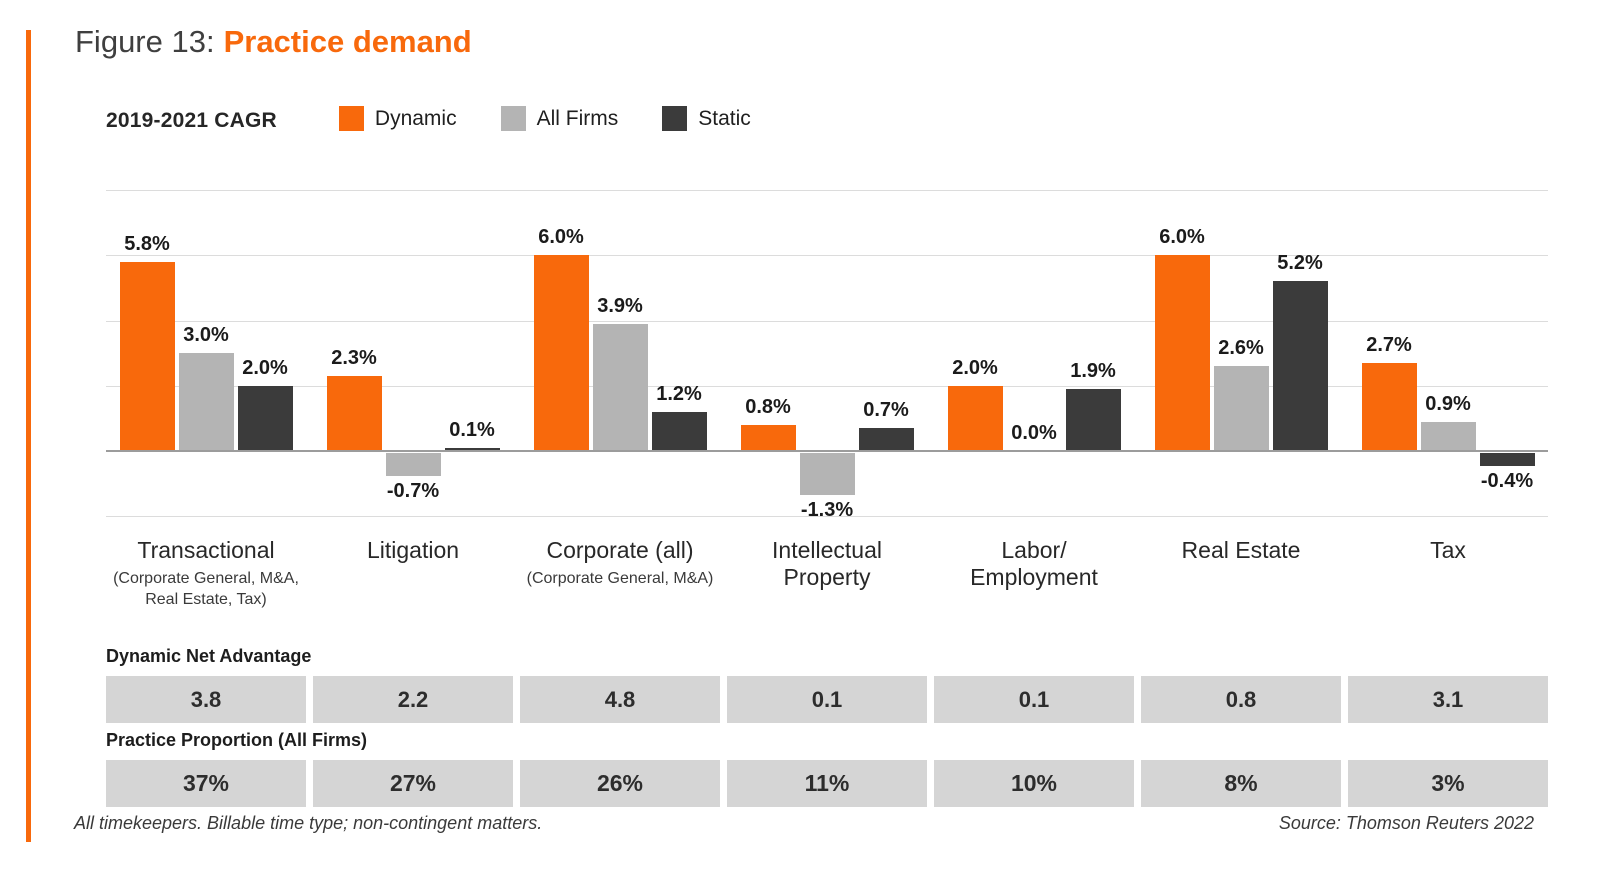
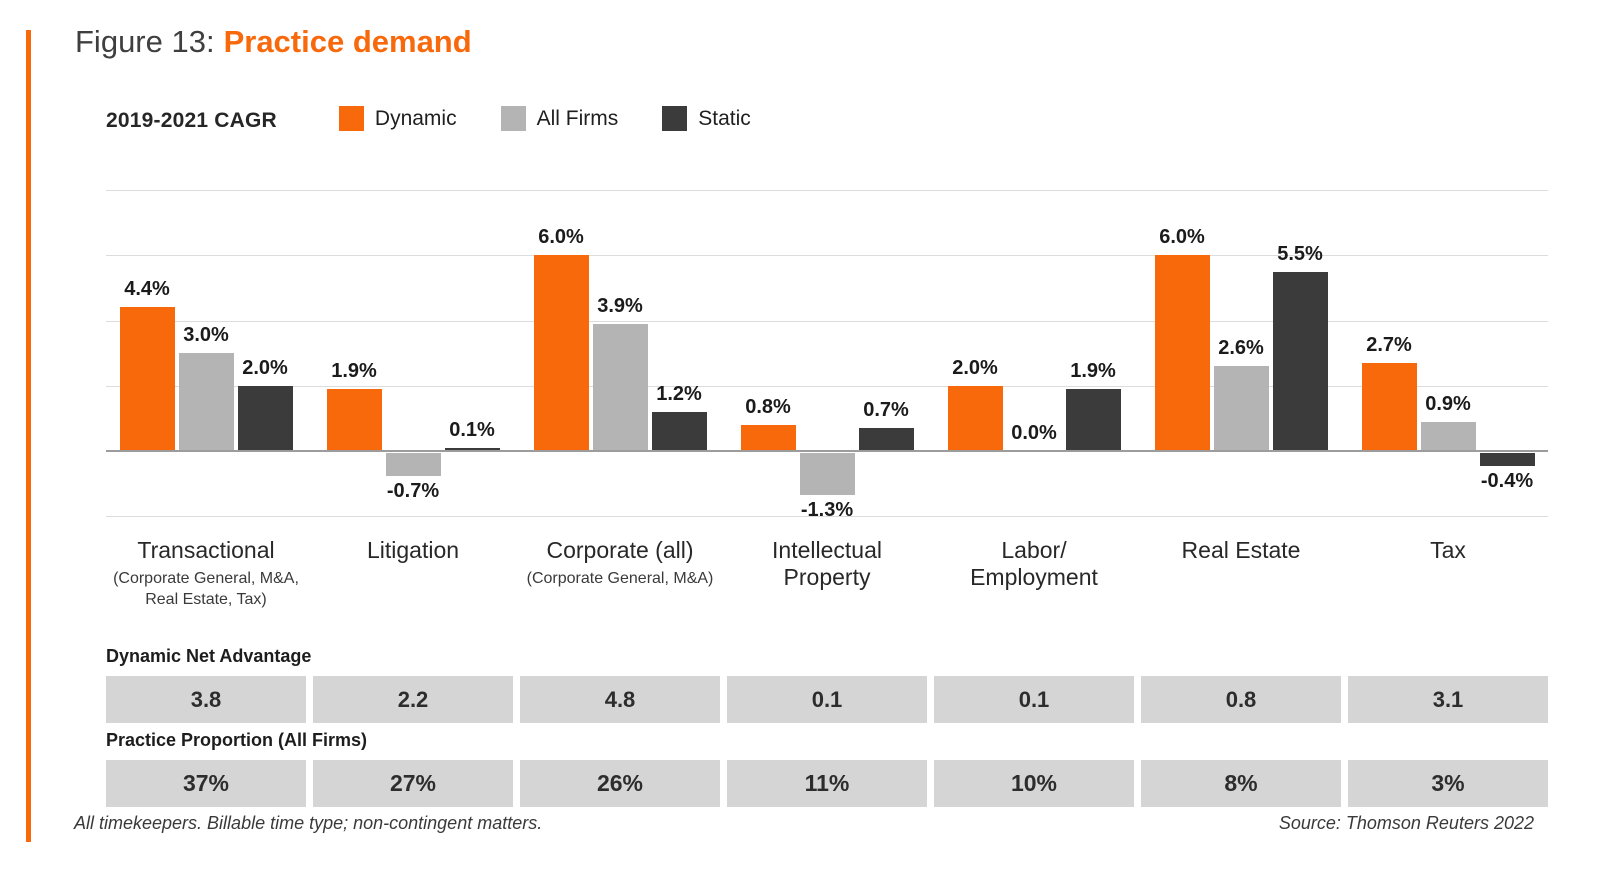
Dynamic/Transactional: 5.8% -> 4.4%
Dynamic/Litigation: 2.3% -> 1.9%
Static/Real Estate: 5.2% -> 5.5%
